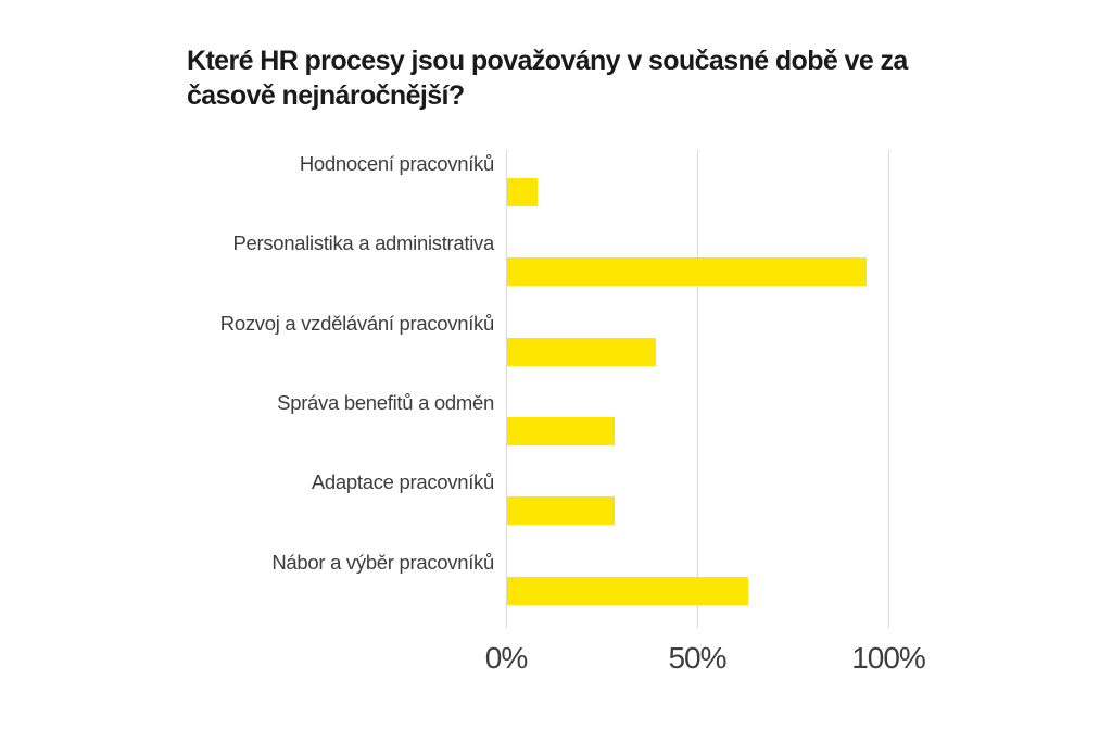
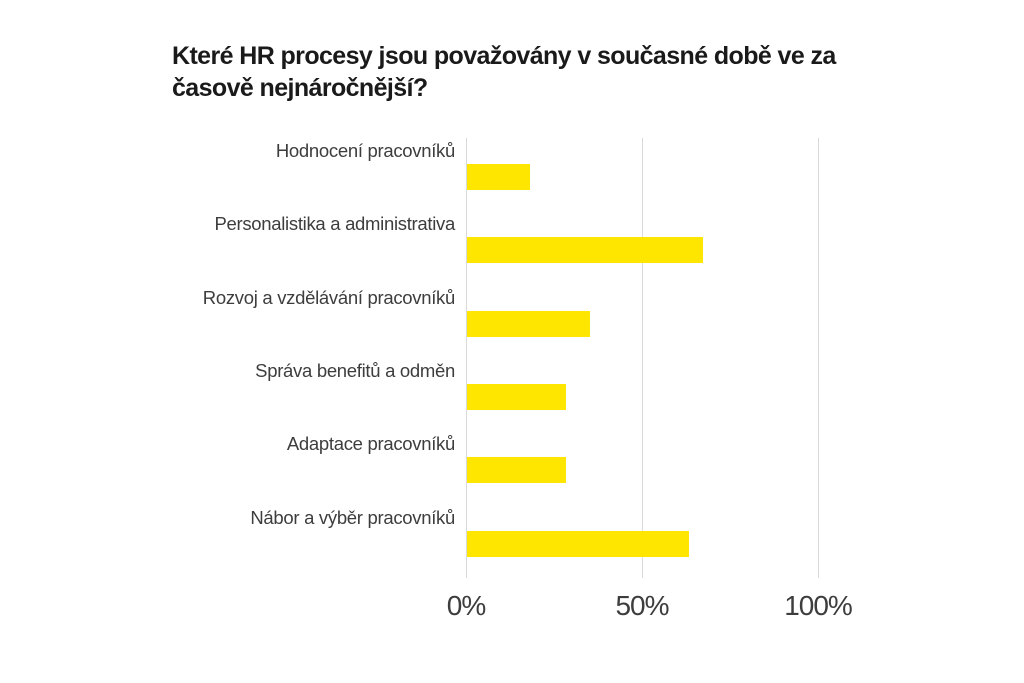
Hodnocení pracovníků: 8% -> 18%
Personalistika a administrativa: 94% -> 67%
Rozvoj a vzdělávání pracovníků: 39% -> 35%
